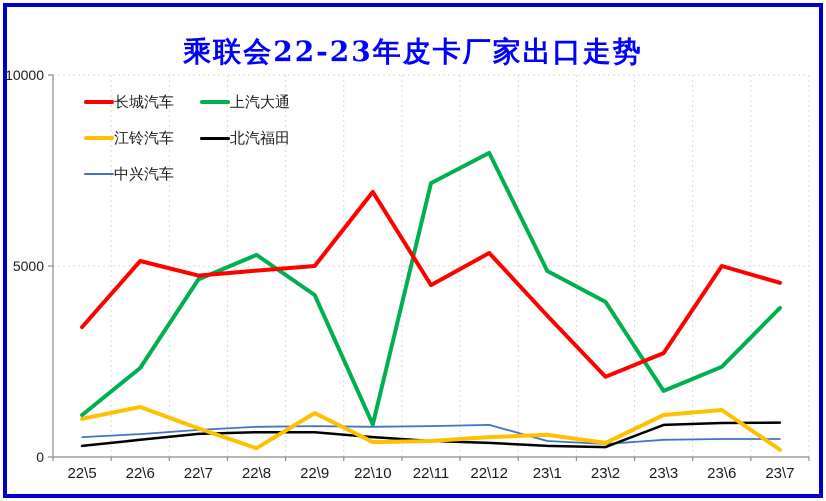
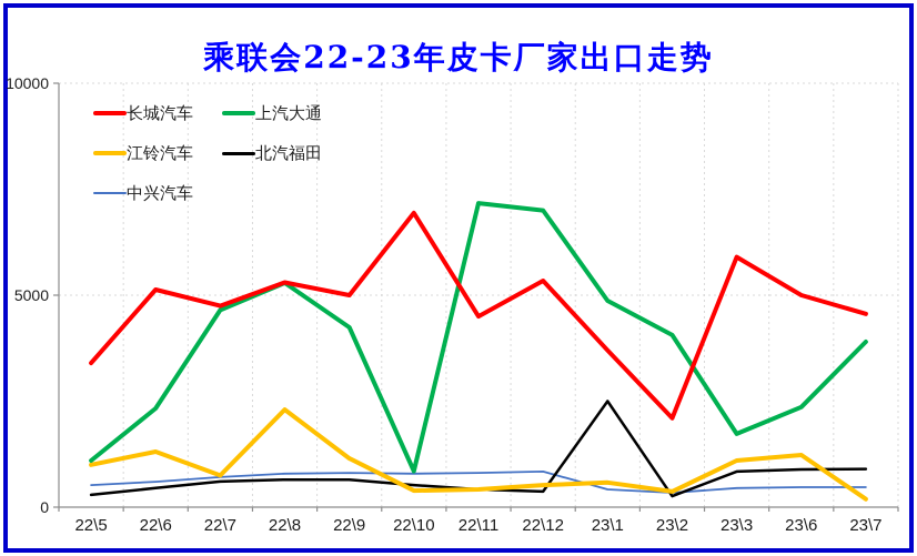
长城汽车/22\8: 4900 -> 5300
江铃汽车/22\8: 200 -> 2300
上汽大通/22\12: 8000 -> 7000
北汽福田/23\1: 300 -> 2500
长城汽车/23\3: 2700 -> 5900
